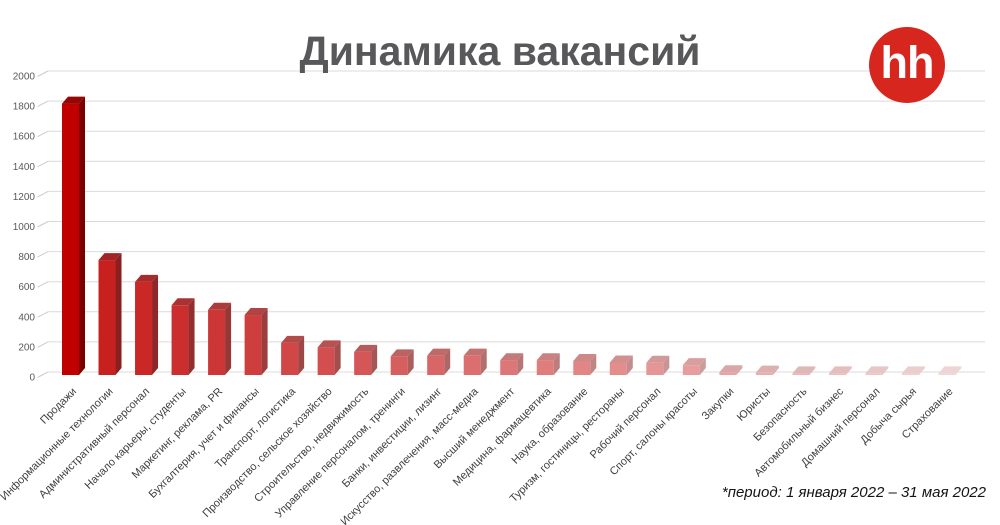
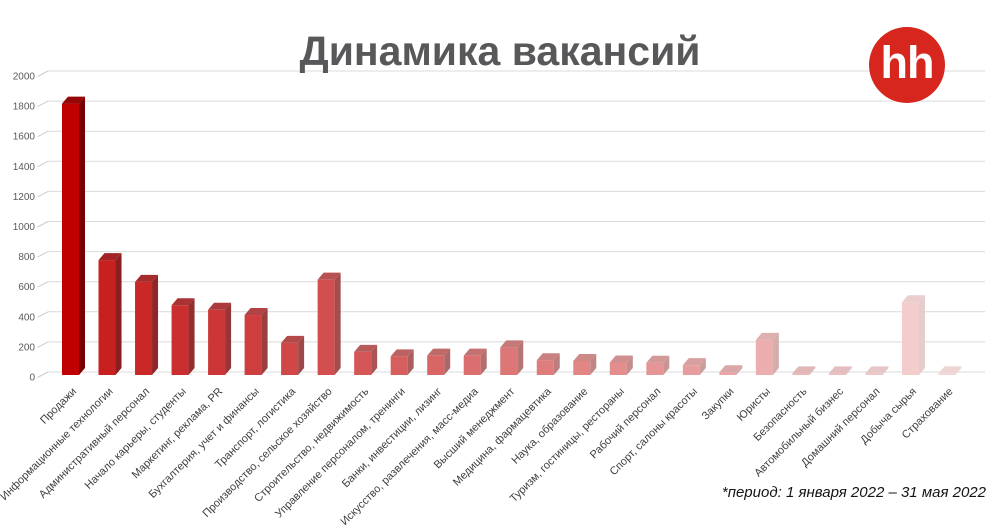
Производство, сельское хозяйство: 210 -> 660
Высший менеджмент: 120 -> 210
Юристы: 40 -> 260
Добыча сырья: 10 -> 510
